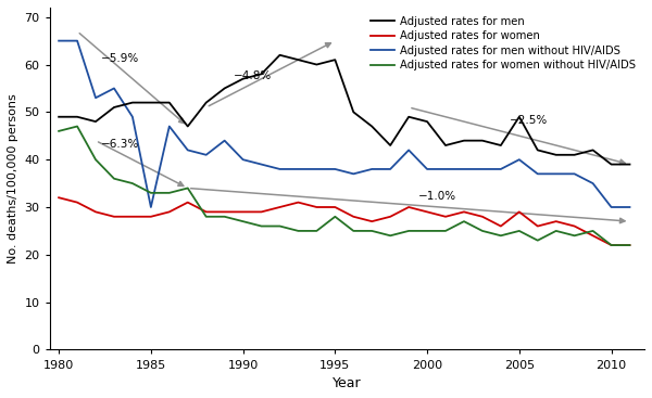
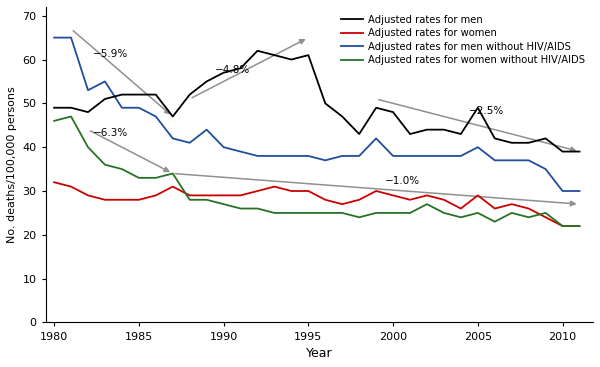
Adjusted rates for men without HIV/AIDS/1985: 30 -> 49
Adjusted rates for women without HIV/AIDS/1995: 28 -> 25
